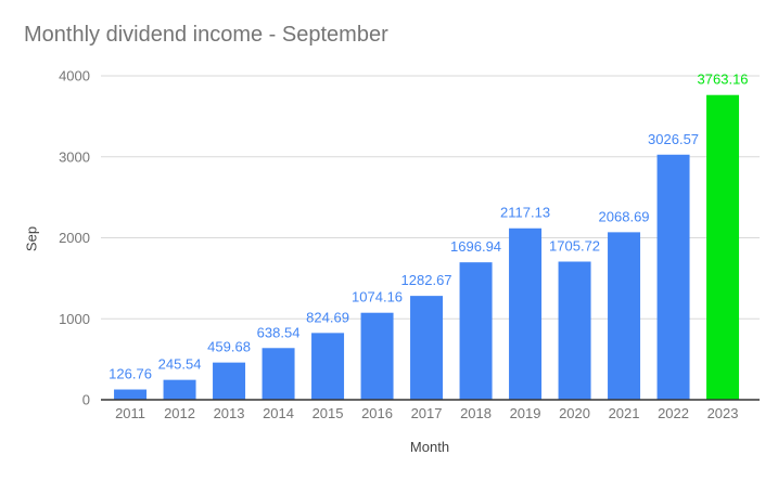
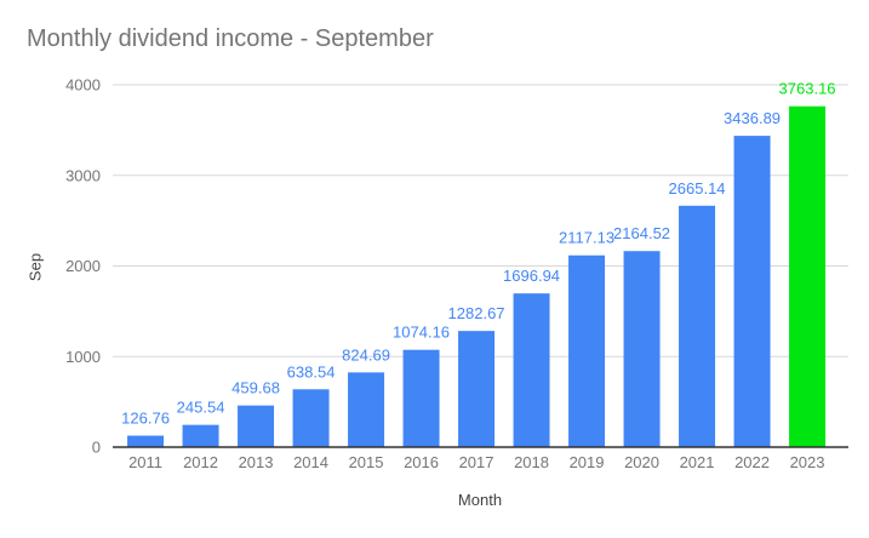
2020: 1705.72 -> 2164.52
2021: 2068.69 -> 2665.14
2022: 3026.57 -> 3436.89
